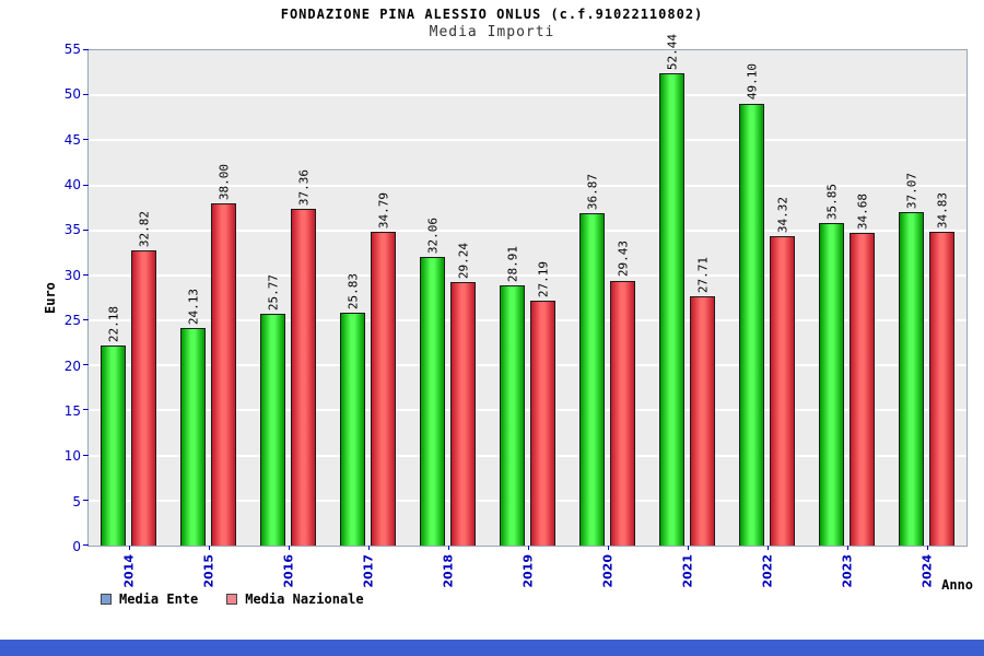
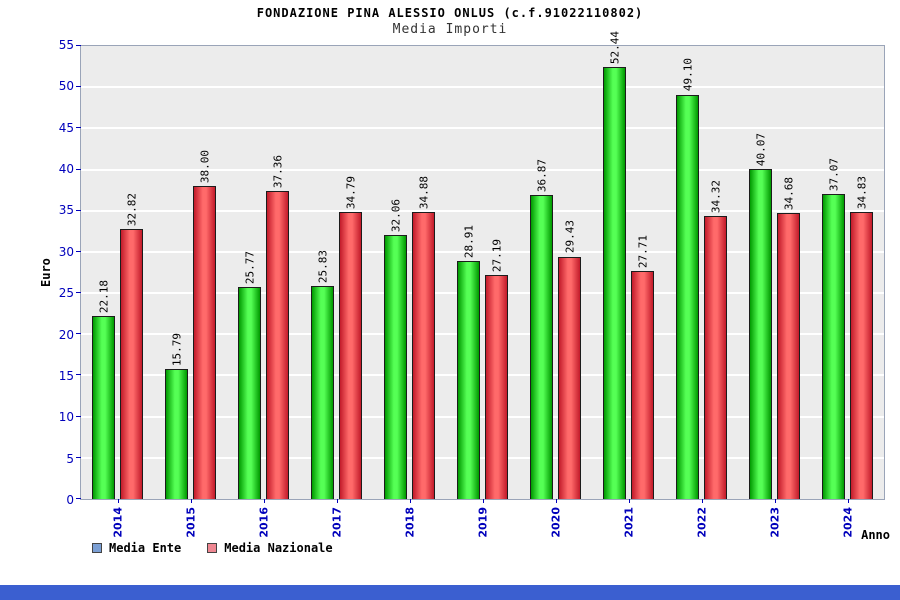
Media Ente/2015: 24.13 -> 15.79
Media Nazionale/2018: 29.24 -> 34.88
Media Ente/2023: 35.85 -> 40.07
